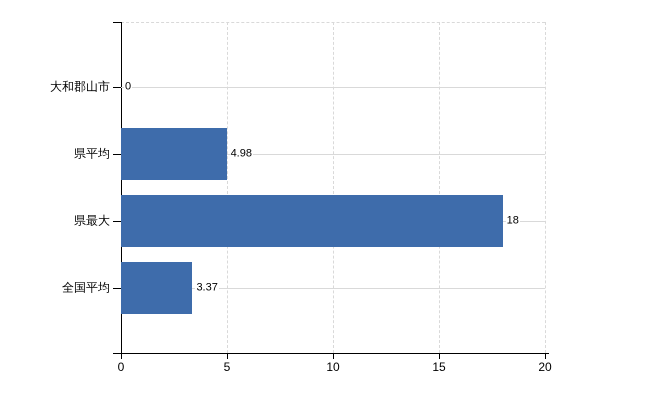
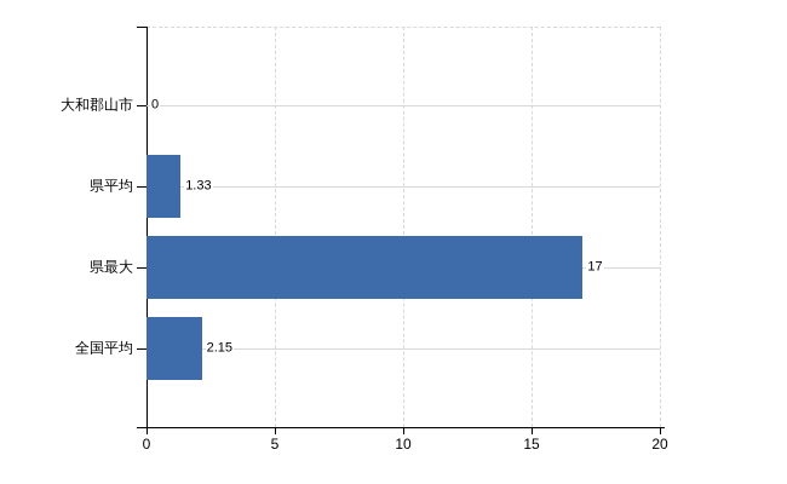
県平均: 4.98 -> 1.33
県最大: 18 -> 17
全国平均: 3.37 -> 2.15
